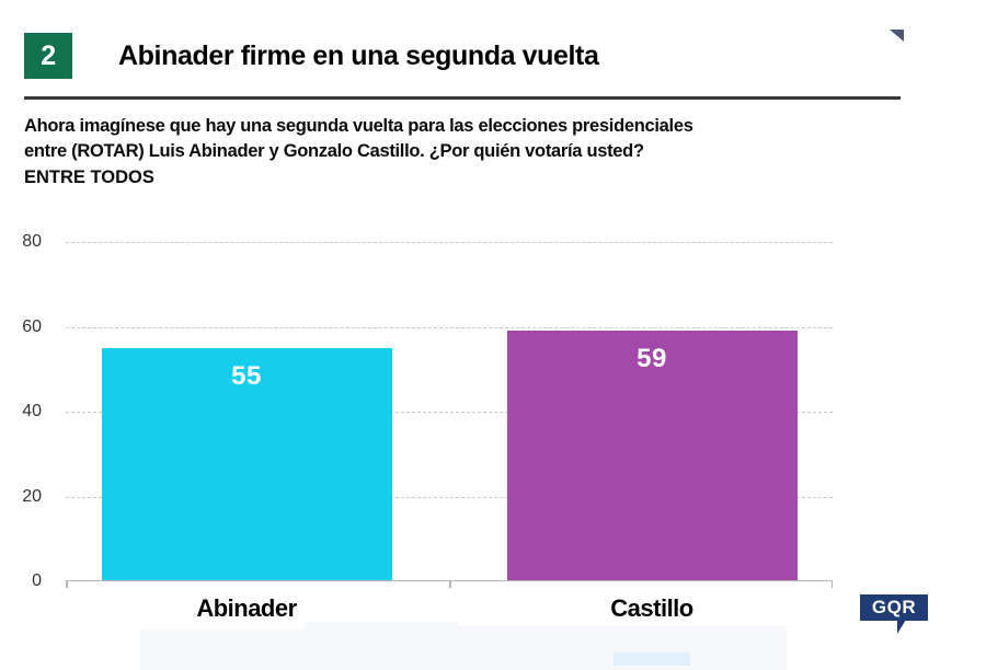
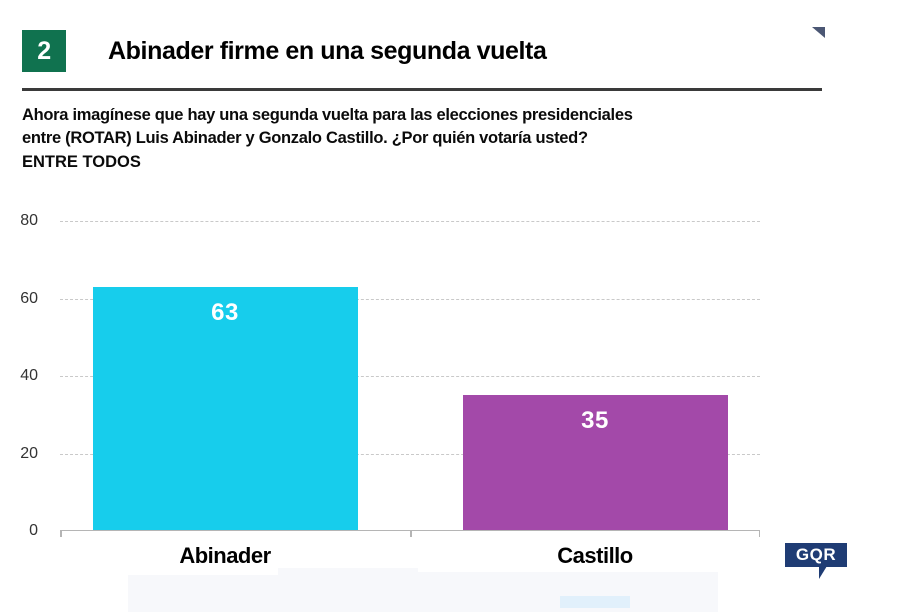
Abinader: 55 -> 63
Castillo: 59 -> 35
